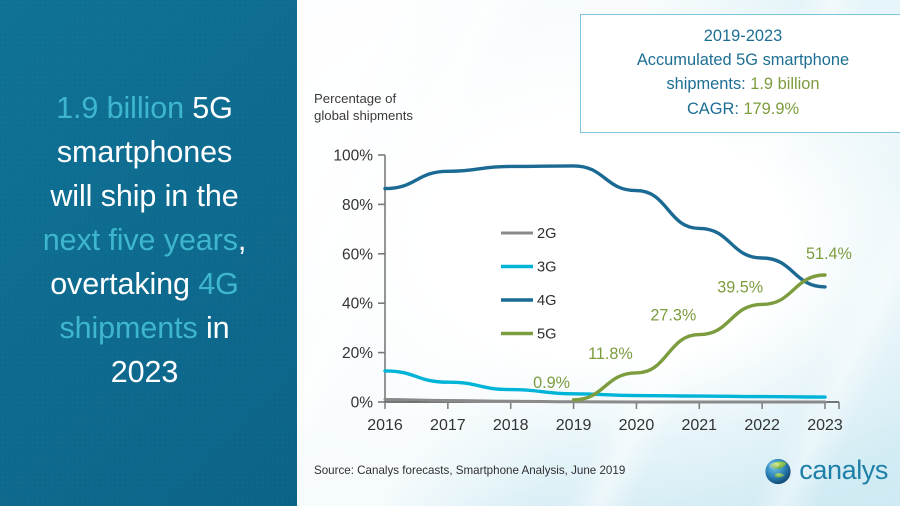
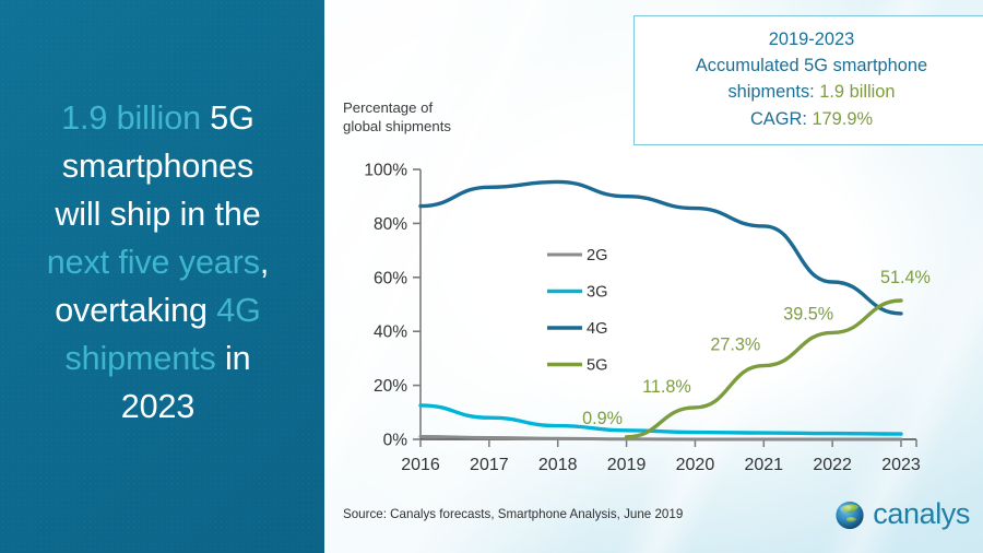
4G/2019: 96% -> 90%
4G/2021: 70% -> 79%
